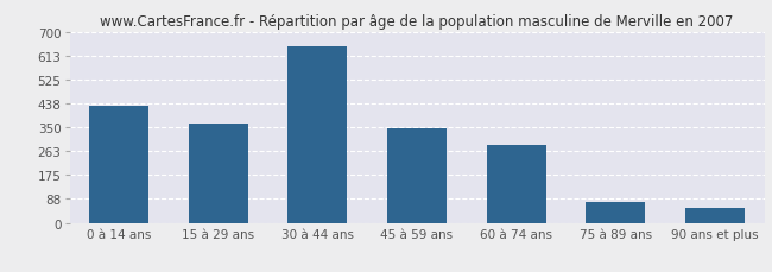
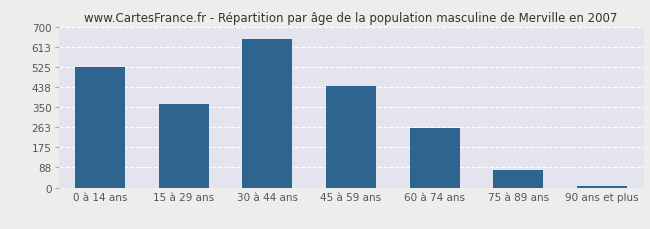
0 à 14 ans: 430 -> 526
45 à 59 ans: 345 -> 440
60 à 74 ans: 285 -> 258
90 ans et plus: 55 -> 8
